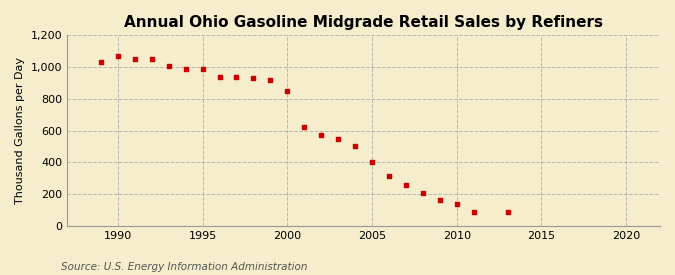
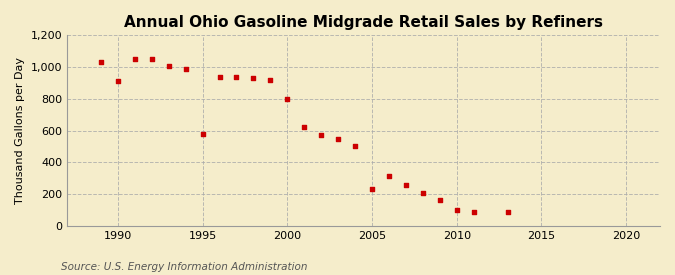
1990: 1,070 -> 910
1995: 980 -> 580
2000: 850 -> 800
2005: 400 -> 230
2010: 140 -> 100
